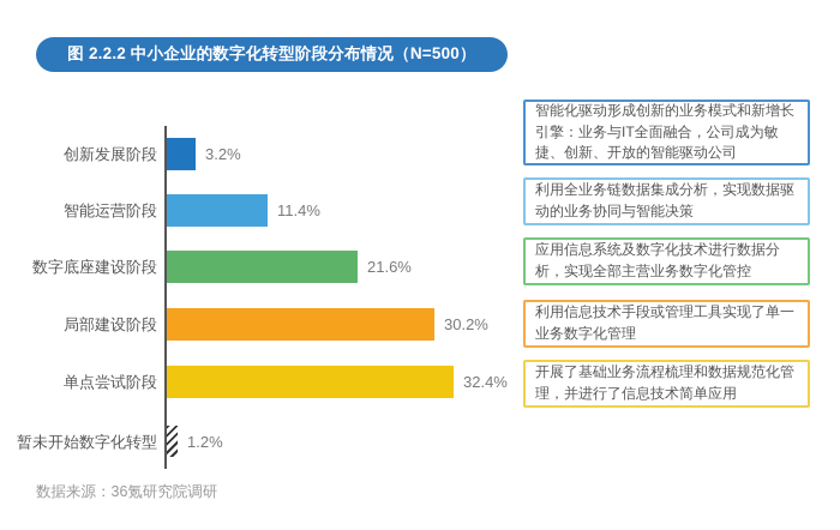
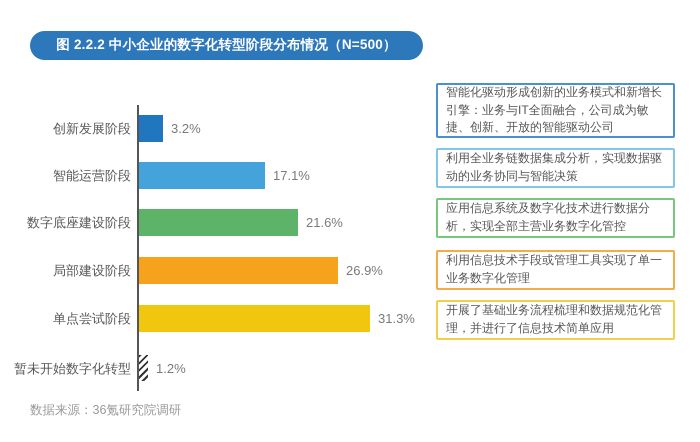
智能运营阶段: 11.4% -> 17.1%
局部建设阶段: 30.2% -> 26.9%
单点尝试阶段: 32.4% -> 31.3%
